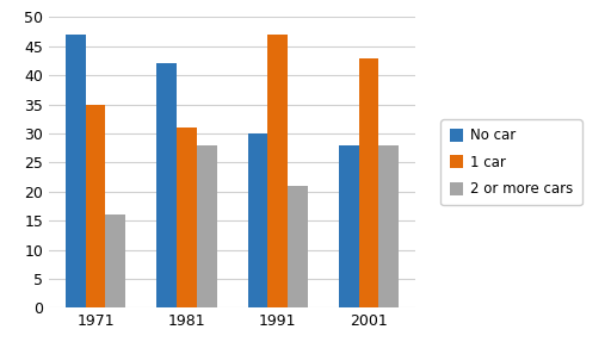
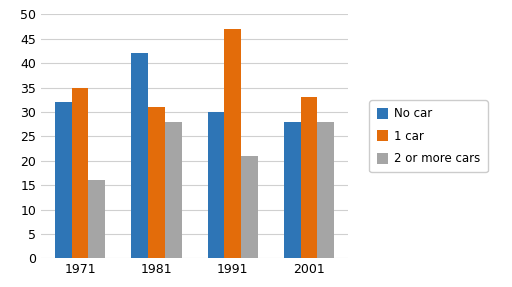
No car/1971: 47 -> 32
1 car/2001: 43 -> 33
